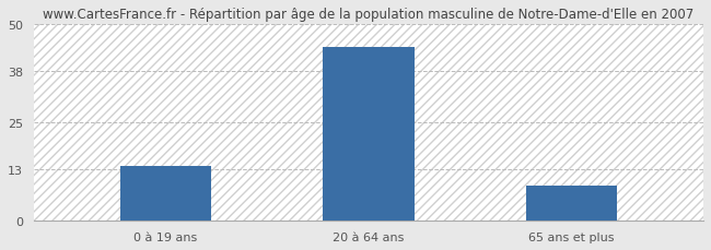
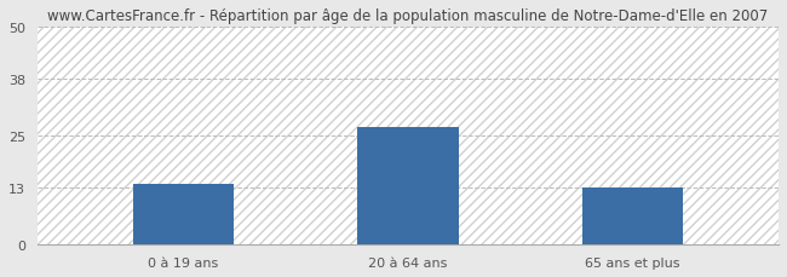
20 à 64 ans: 44 -> 27
65 ans et plus: 9 -> 13
